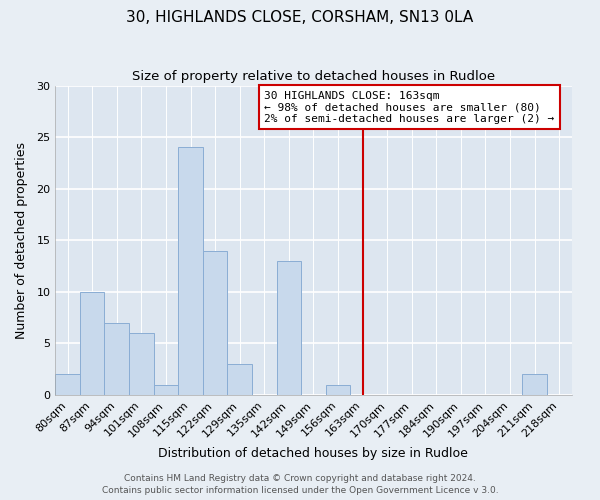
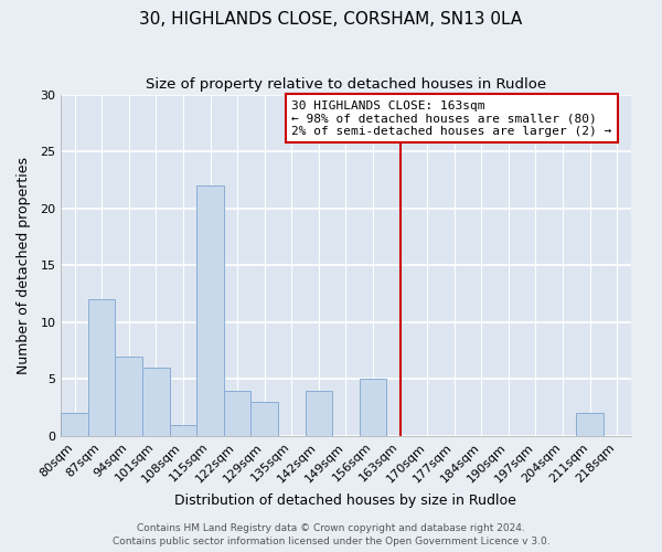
87sqm: 10 -> 12
115sqm: 24 -> 22
122sqm: 14 -> 4
142sqm: 13 -> 4
156sqm: 1 -> 5
